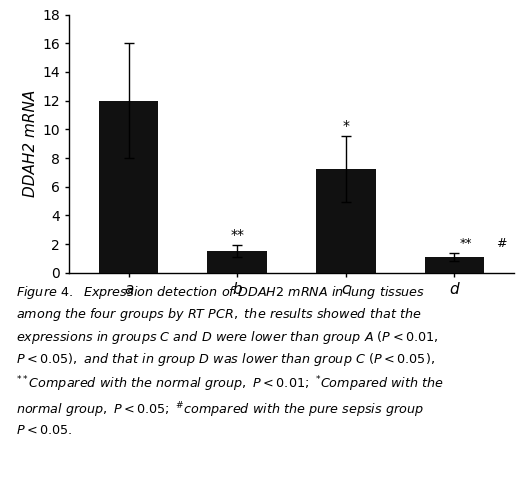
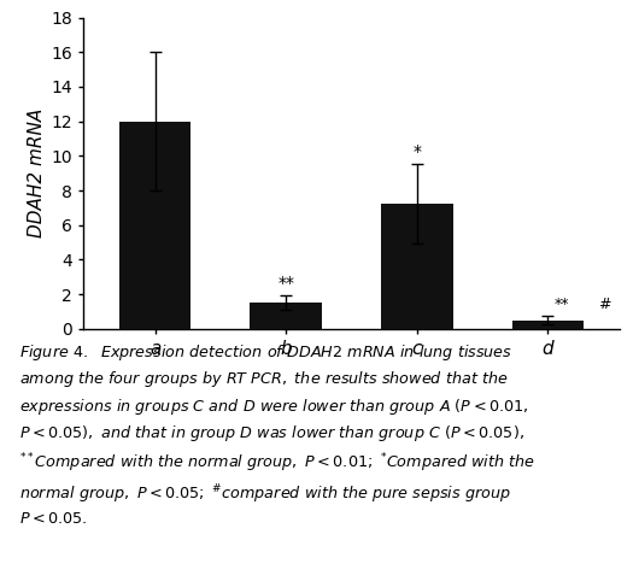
d: 1.1 -> 0.5
